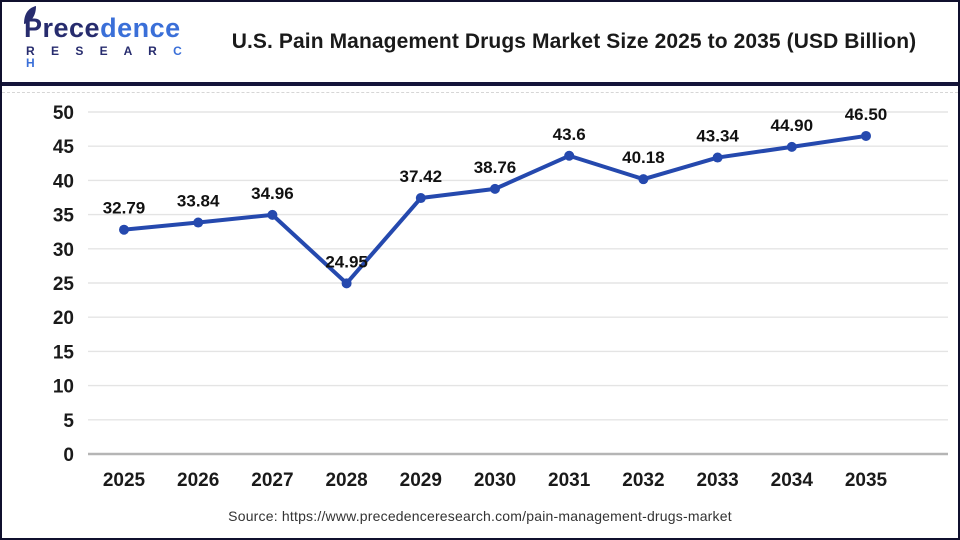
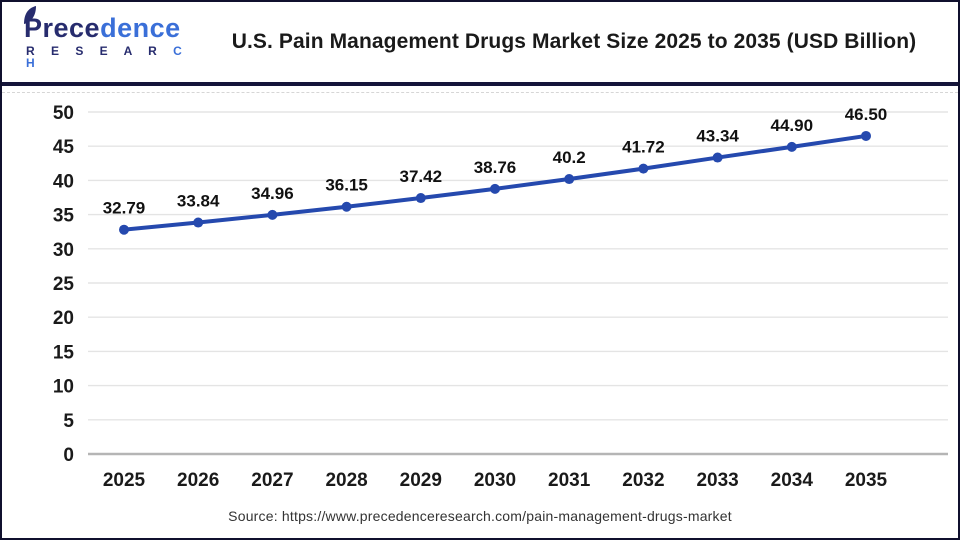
2028: 24.95 -> 36.15
2031: 43.6 -> 40.2
2032: 40.18 -> 41.72
